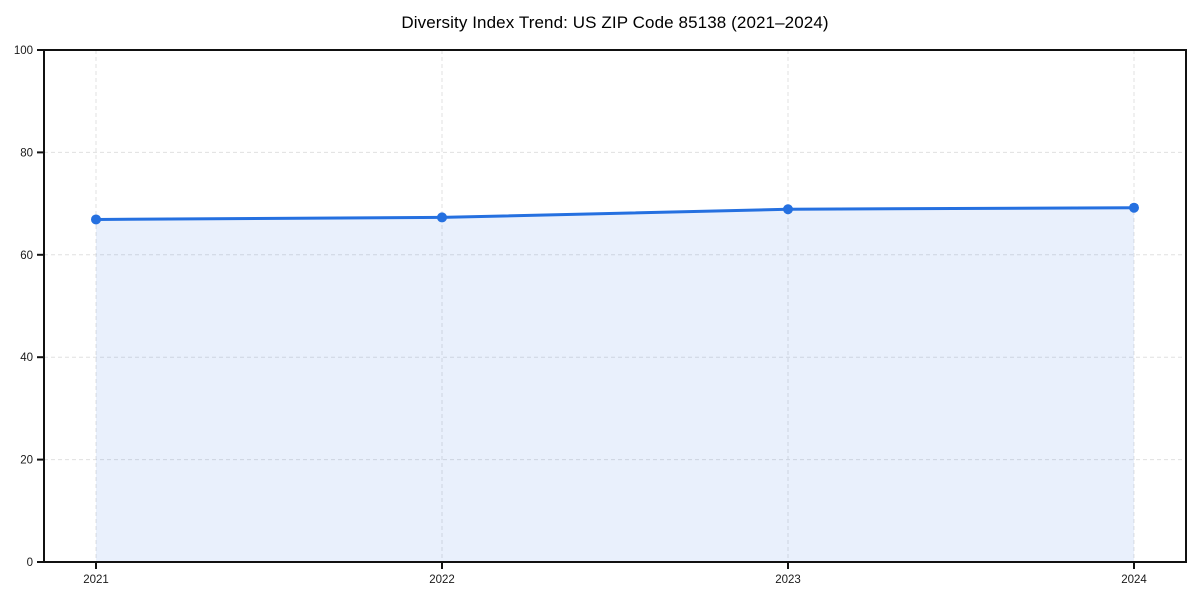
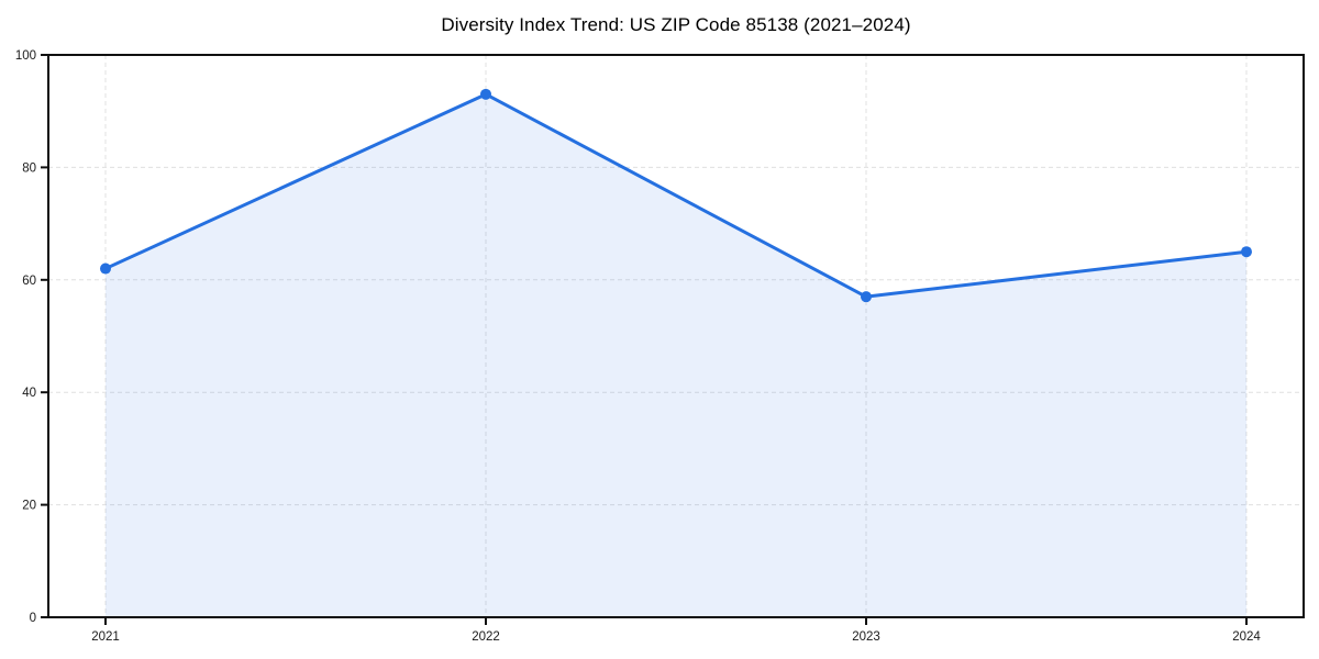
2021: 67 -> 62
2022: 67 -> 93
2023: 69 -> 57
2024: 69 -> 65
